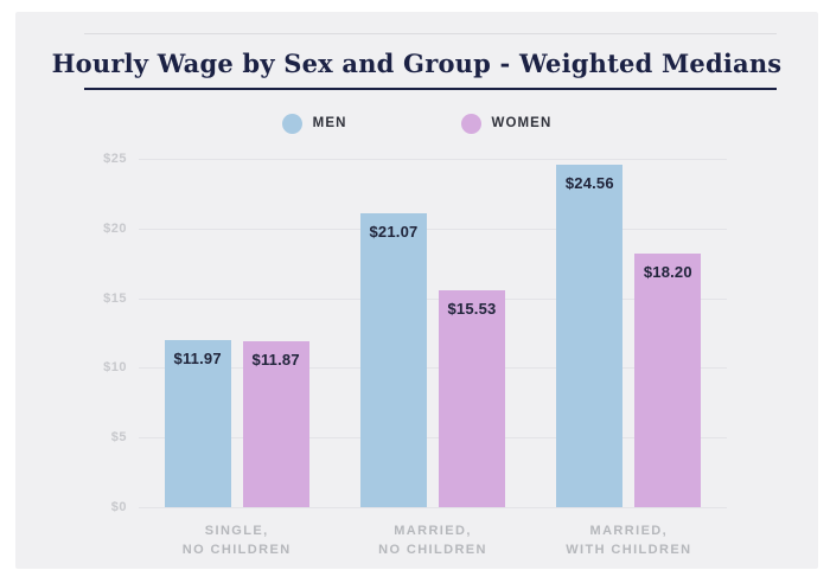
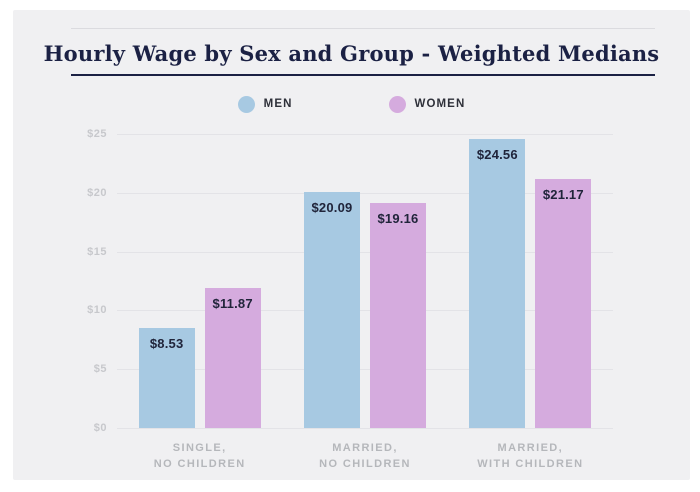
MEN/SINGLE, NO CHILDREN: $11.97 -> $8.53
MEN/MARRIED, NO CHILDREN: $21.07 -> $20.09
WOMEN/MARRIED, NO CHILDREN: $15.53 -> $19.16
WOMEN/MARRIED, WITH CHILDREN: $18.20 -> $21.17
